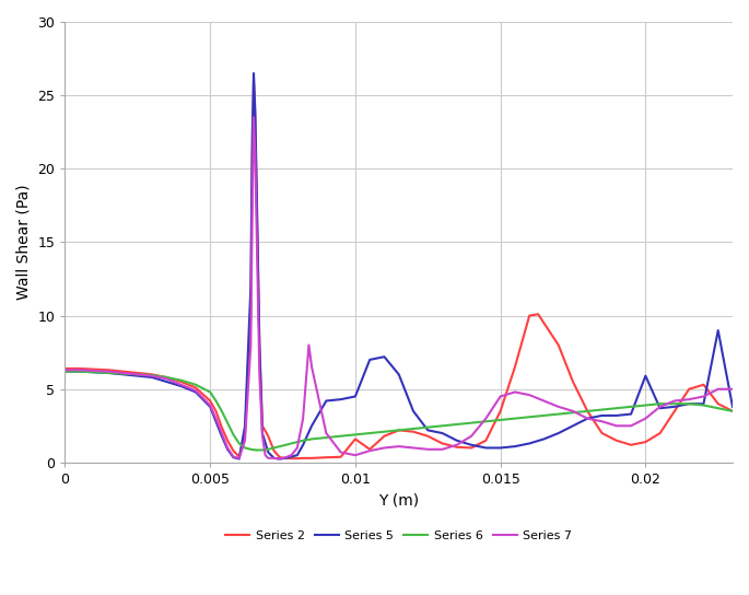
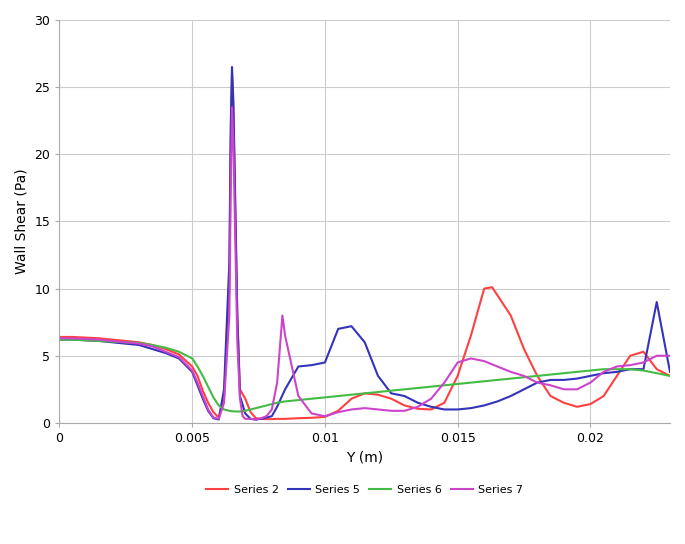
Series 2/0.01: 1.6 -> 0.5
Series 5/0.02: 5.9 -> 3.5
